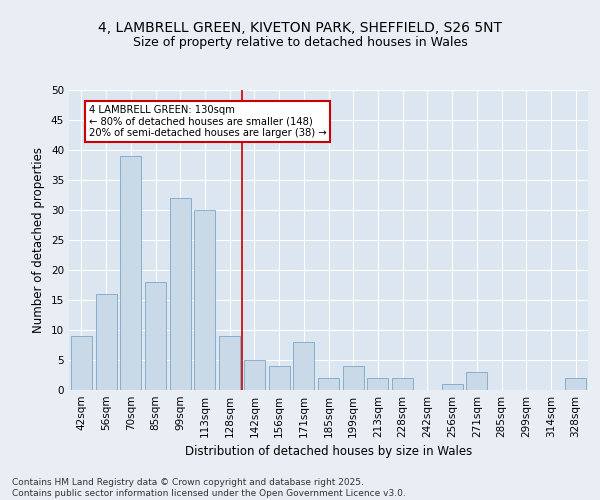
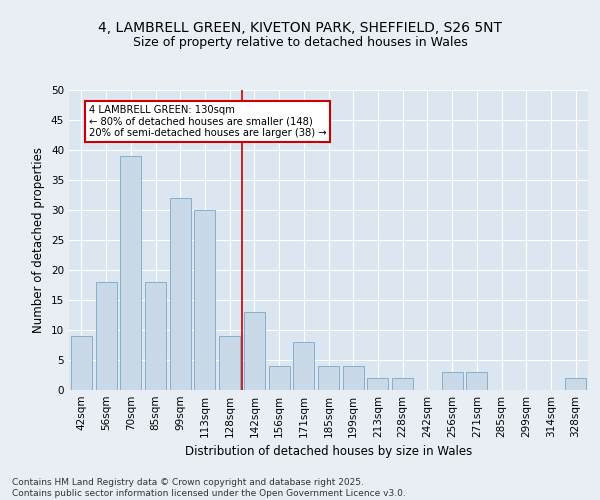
56sqm: 16 -> 18
142sqm: 5 -> 13
185sqm: 2 -> 4
256sqm: 1 -> 3
